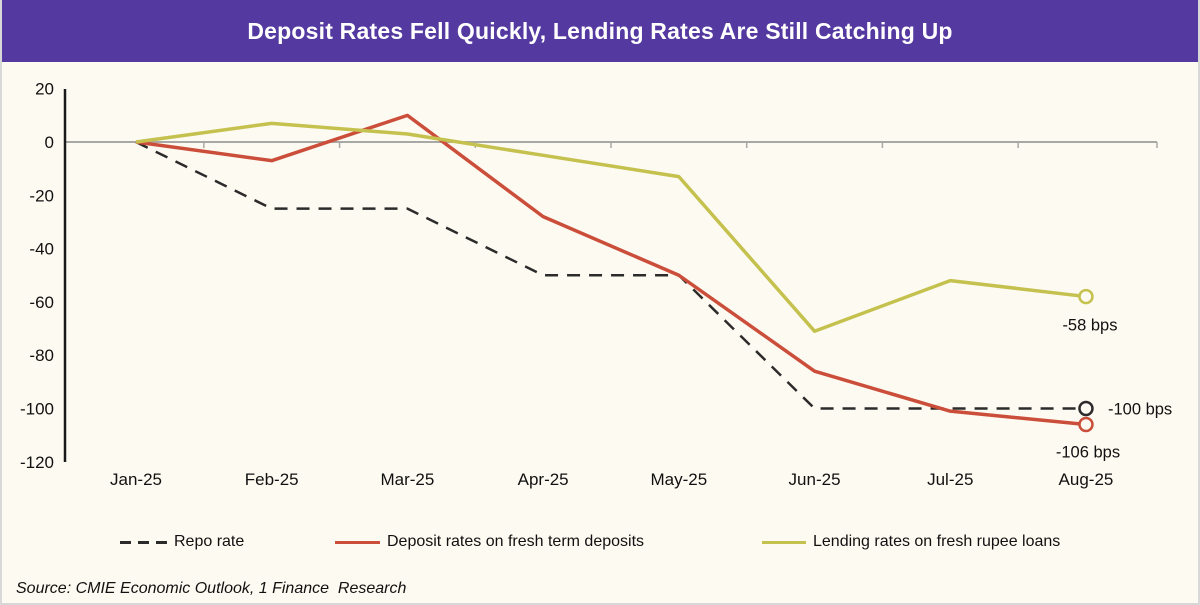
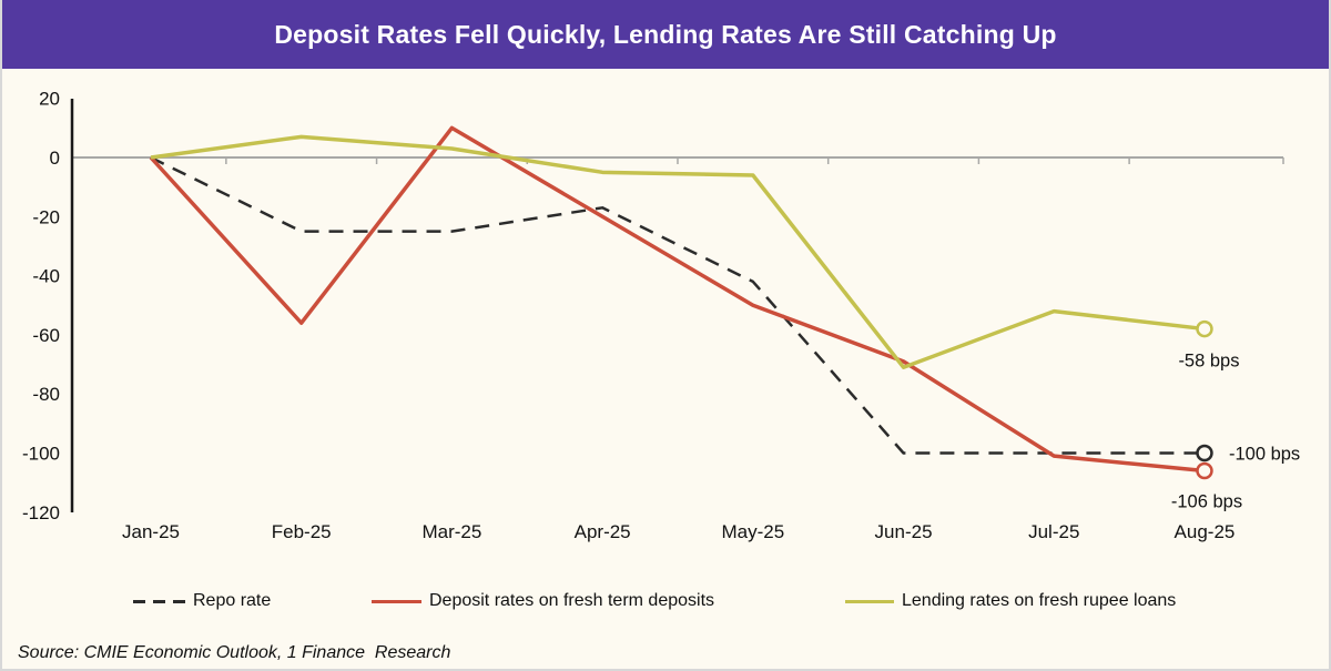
Deposit rates on fresh term deposits/Feb-25: -7 -> -56
Repo rate/Apr-25: -50 -> -17
Deposit rates on fresh term deposits/Apr-25: -28 -> -20
Repo rate/May-25: -50 -> -42
Lending rates on fresh rupee loans/May-25: -13 -> -6
Deposit rates on fresh term deposits/Jun-25: -86 -> -69
